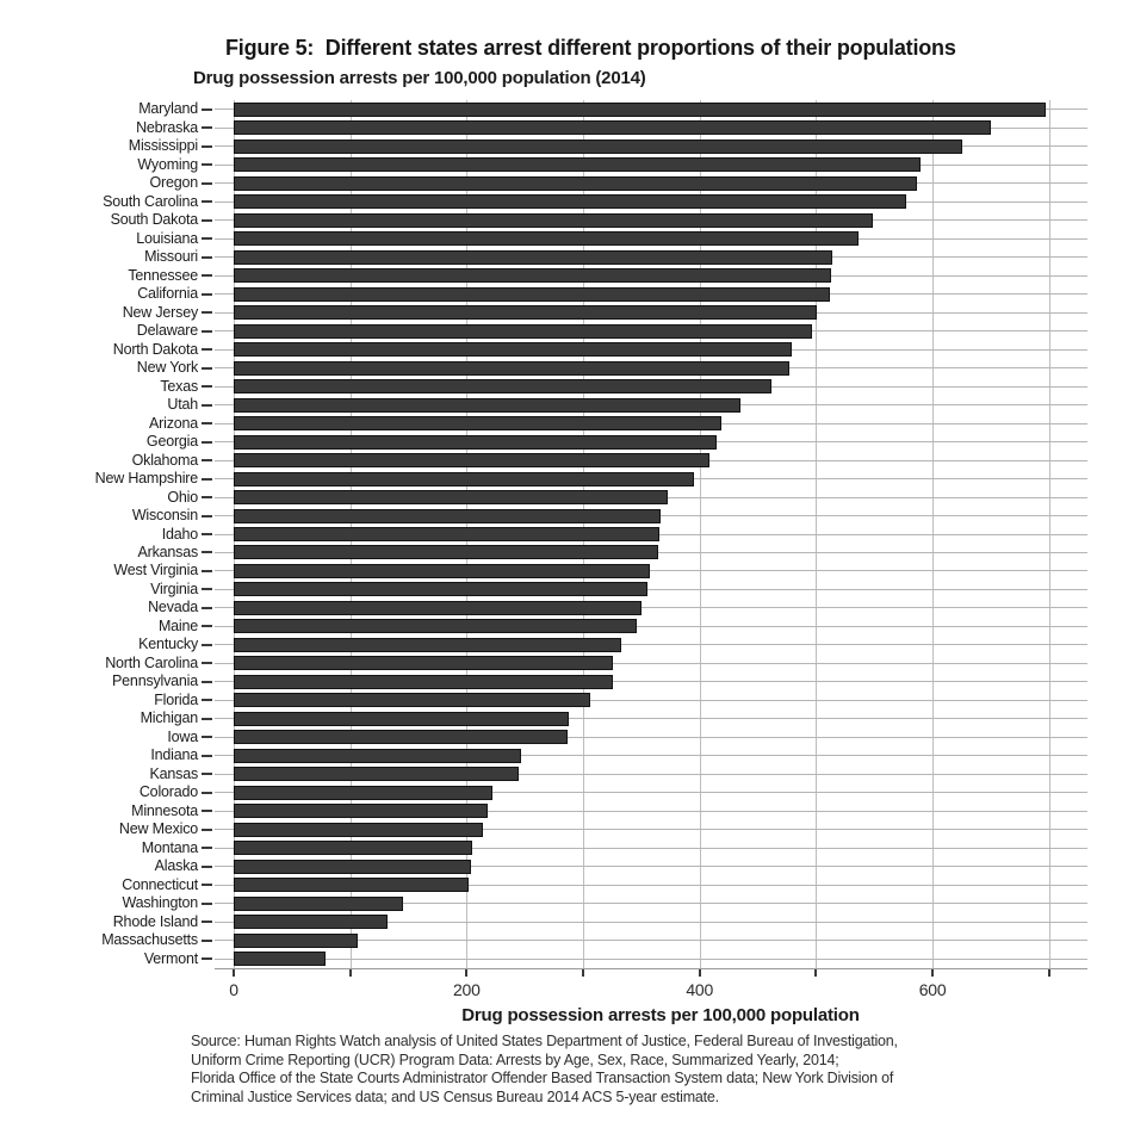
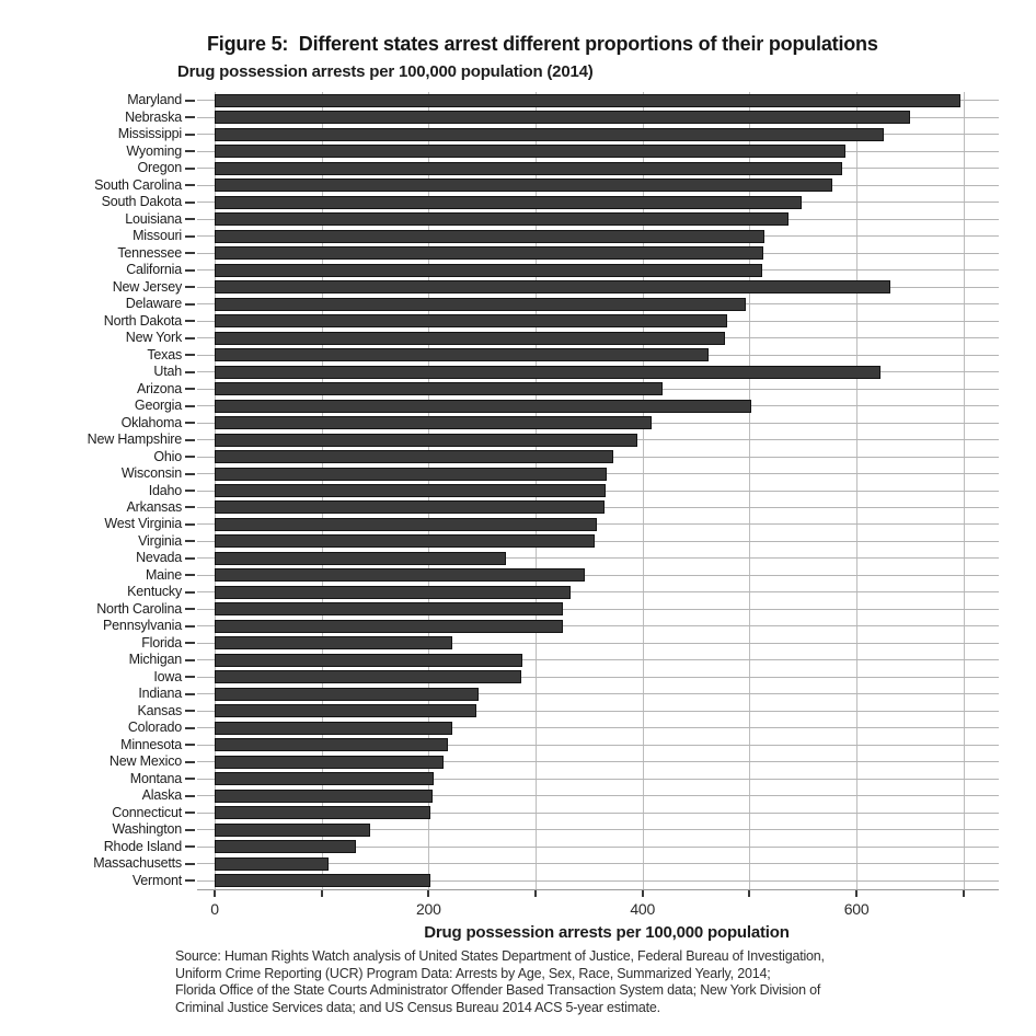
New Jersey: 500 -> 630
Utah: 430 -> 620
Georgia: 410 -> 500
Nevada: 350 -> 270
Florida: 300 -> 220
Vermont: 80 -> 200
